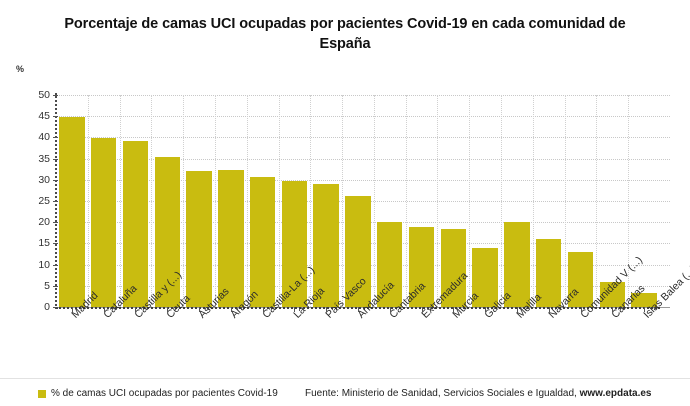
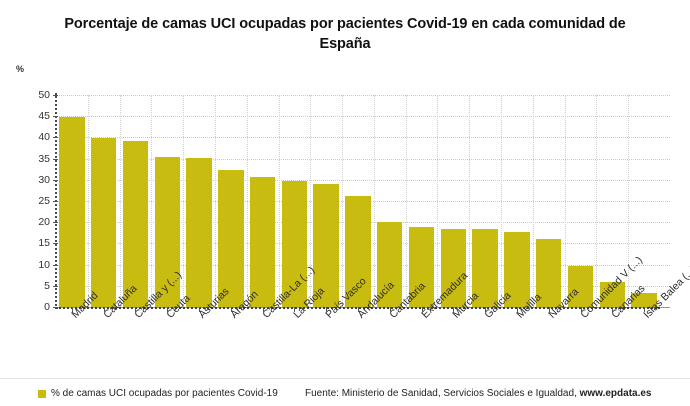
Asturias: 32 -> 35
Galicia: 14 -> 18
Melilla: 20 -> 18
Comunidad V (...): 13 -> 10
